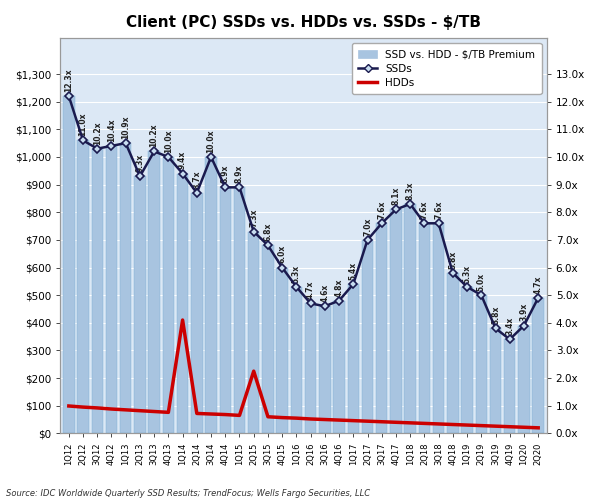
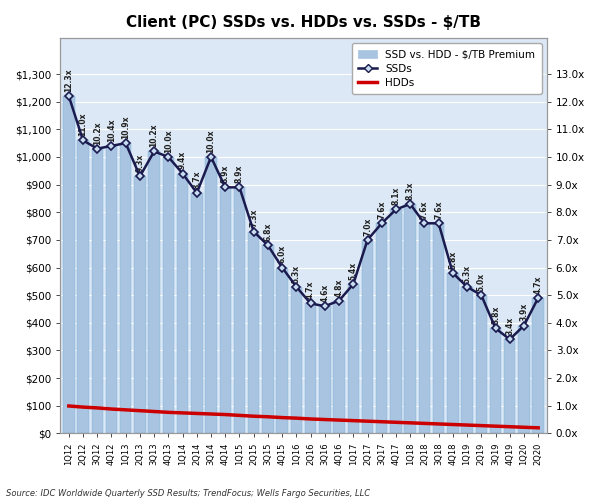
HDDs/1Q14: $410 -> $74
HDDs/2Q15: $225 -> $62
